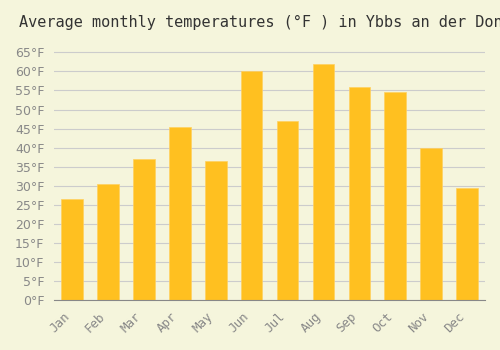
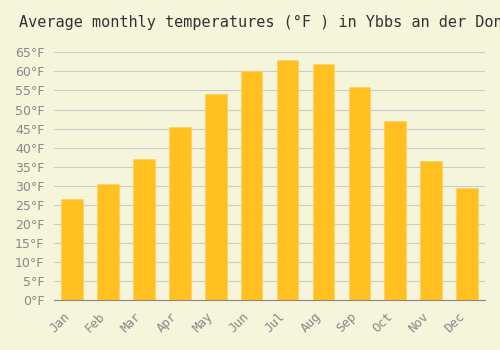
May: 36.5°F -> 54.0°F
Jul: 47.0°F -> 63.0°F
Oct: 54.5°F -> 47.0°F
Nov: 40.0°F -> 36.5°F
